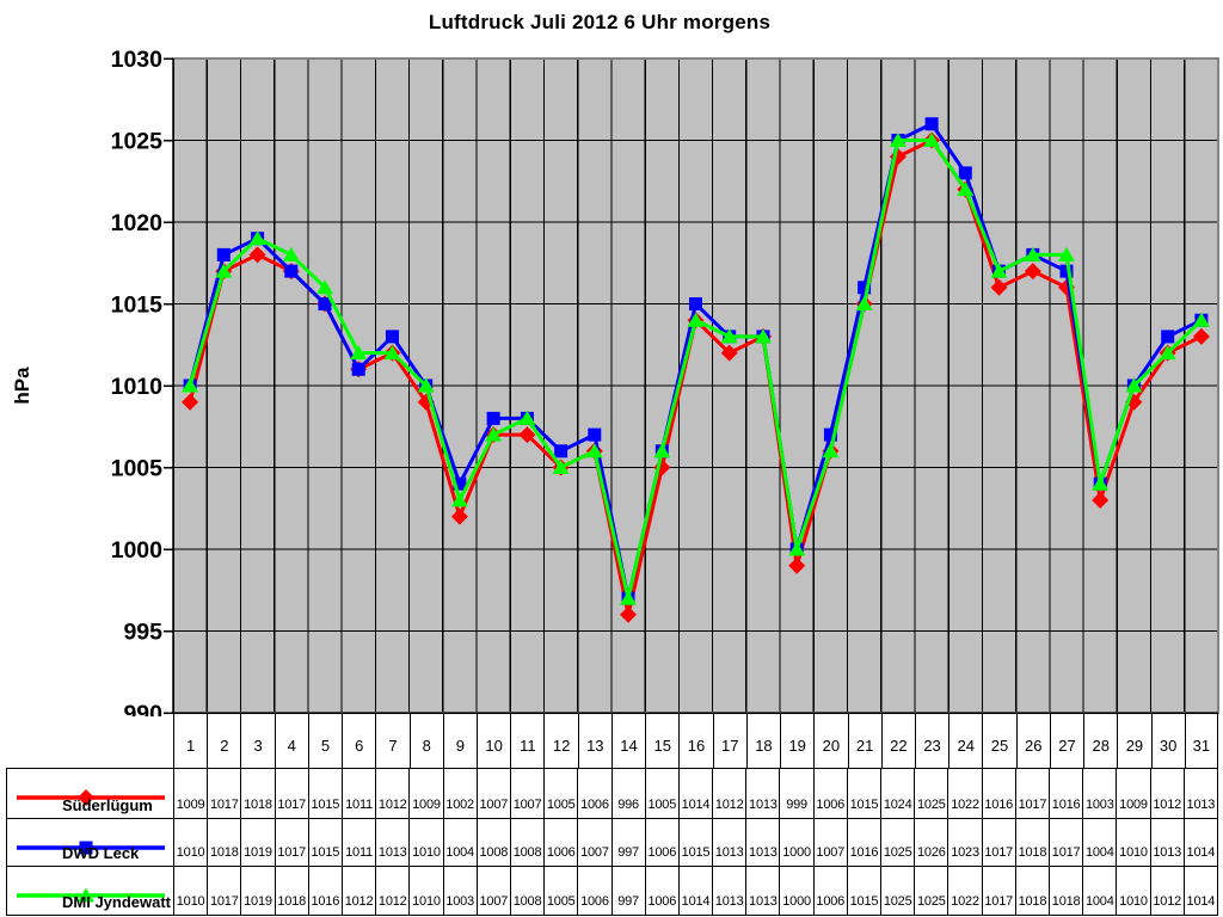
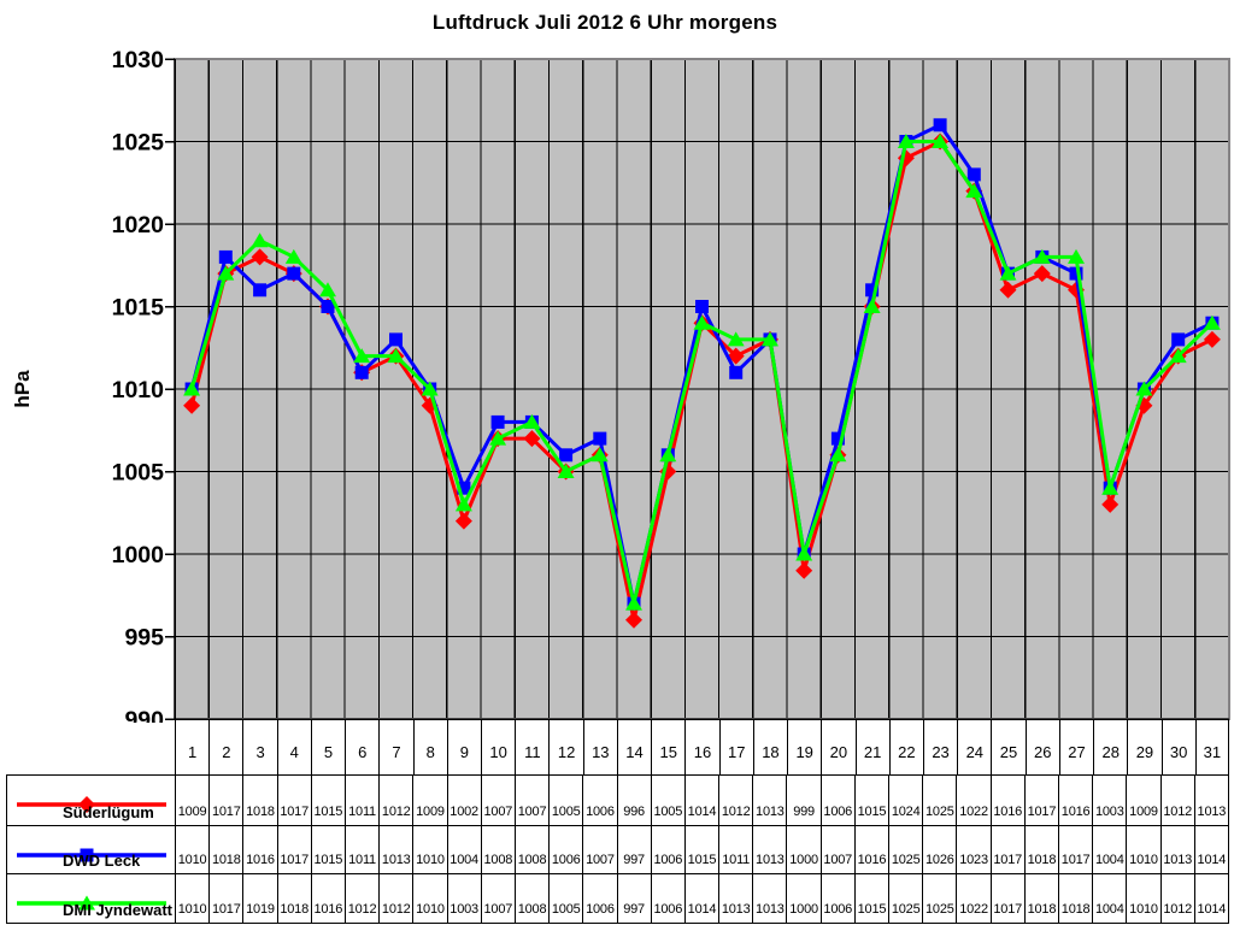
DWD Leck/3: 1019 -> 1016
DWD Leck/17: 1013 -> 1011
